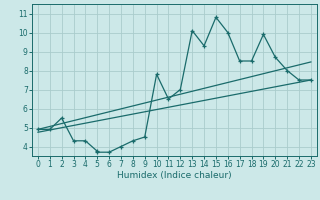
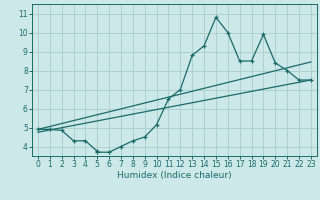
2: 5.5 -> 4.8
10: 7.8 -> 5.2
13: 10.1 -> 8.8
20: 8.7 -> 8.4
